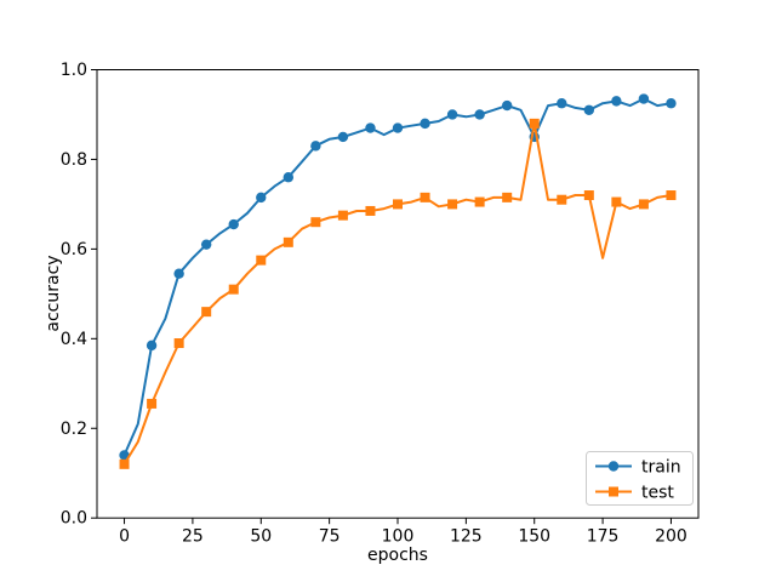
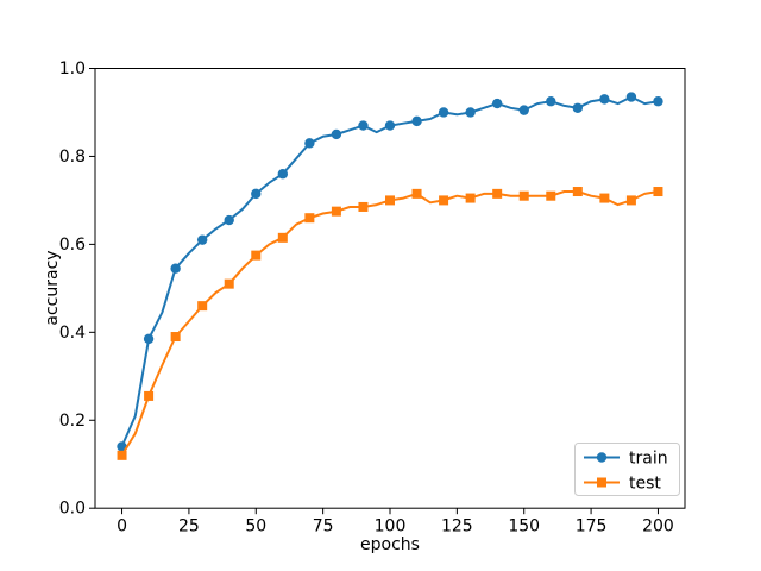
train/150: 0.85 -> 0.91
test/150: 0.88 -> 0.71
test/175: 0.58 -> 0.71
